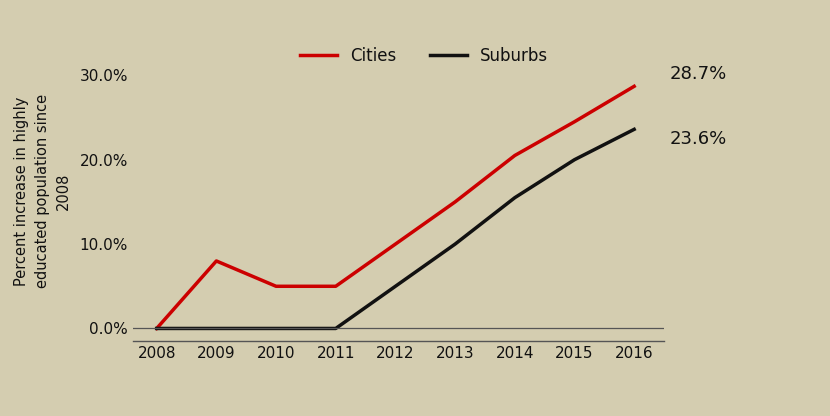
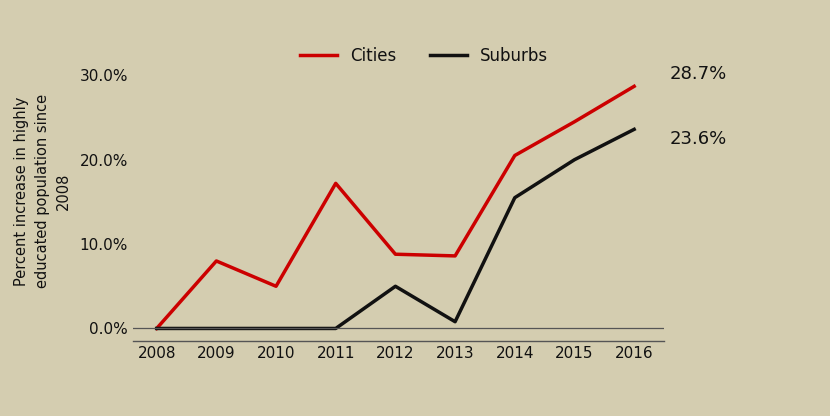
Cities/2011: 5.0% -> 17.2%
Cities/2012: 10.0% -> 8.8%
Cities/2013: 15.0% -> 8.6%
Suburbs/2013: 10.0% -> 0.8%
